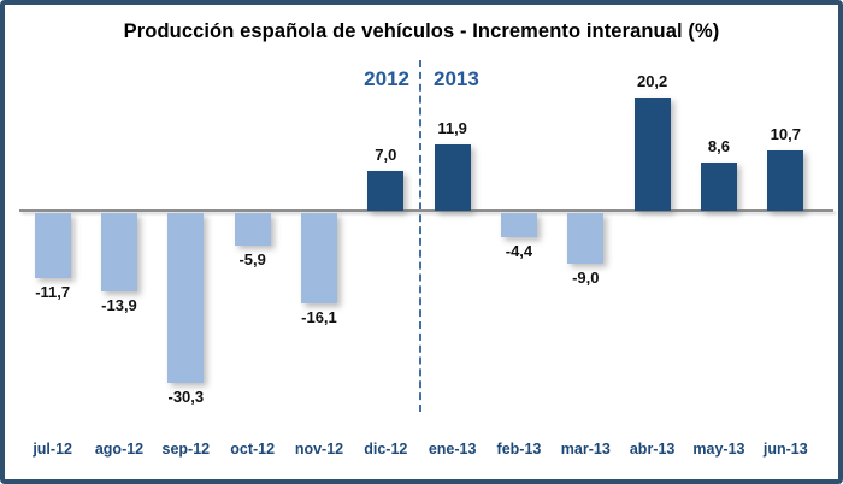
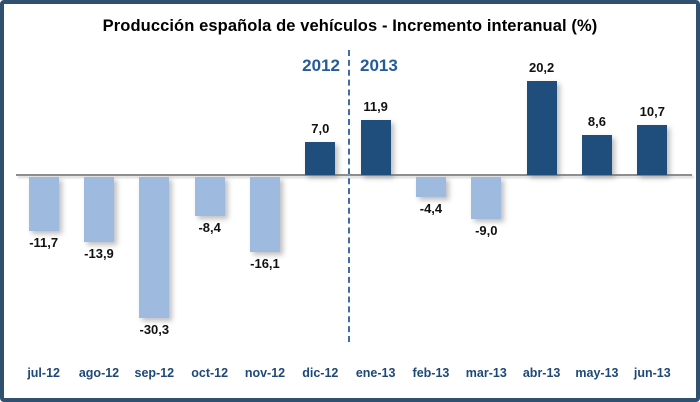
oct-12: -5,9 -> -8,4
